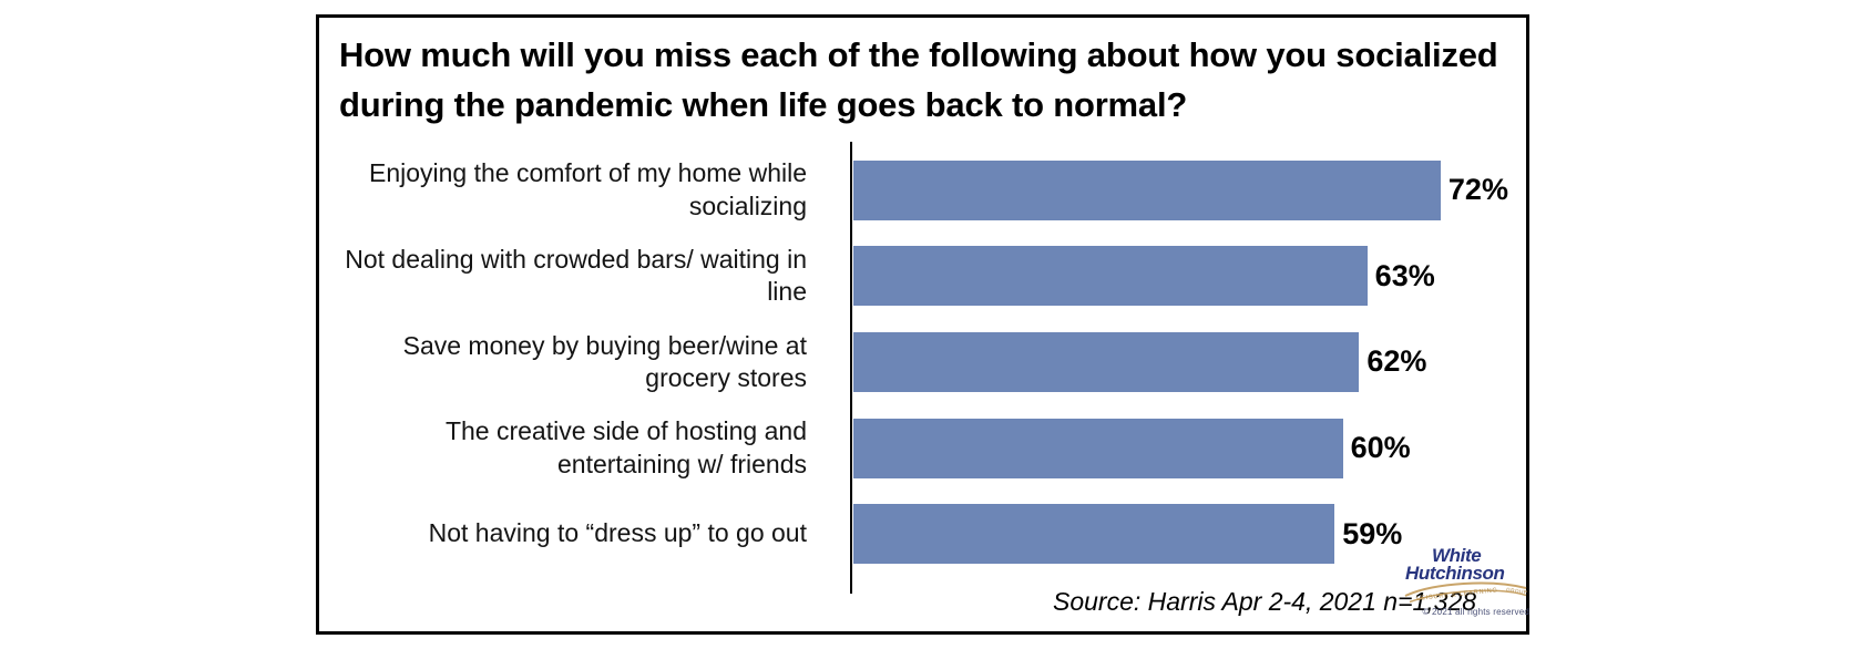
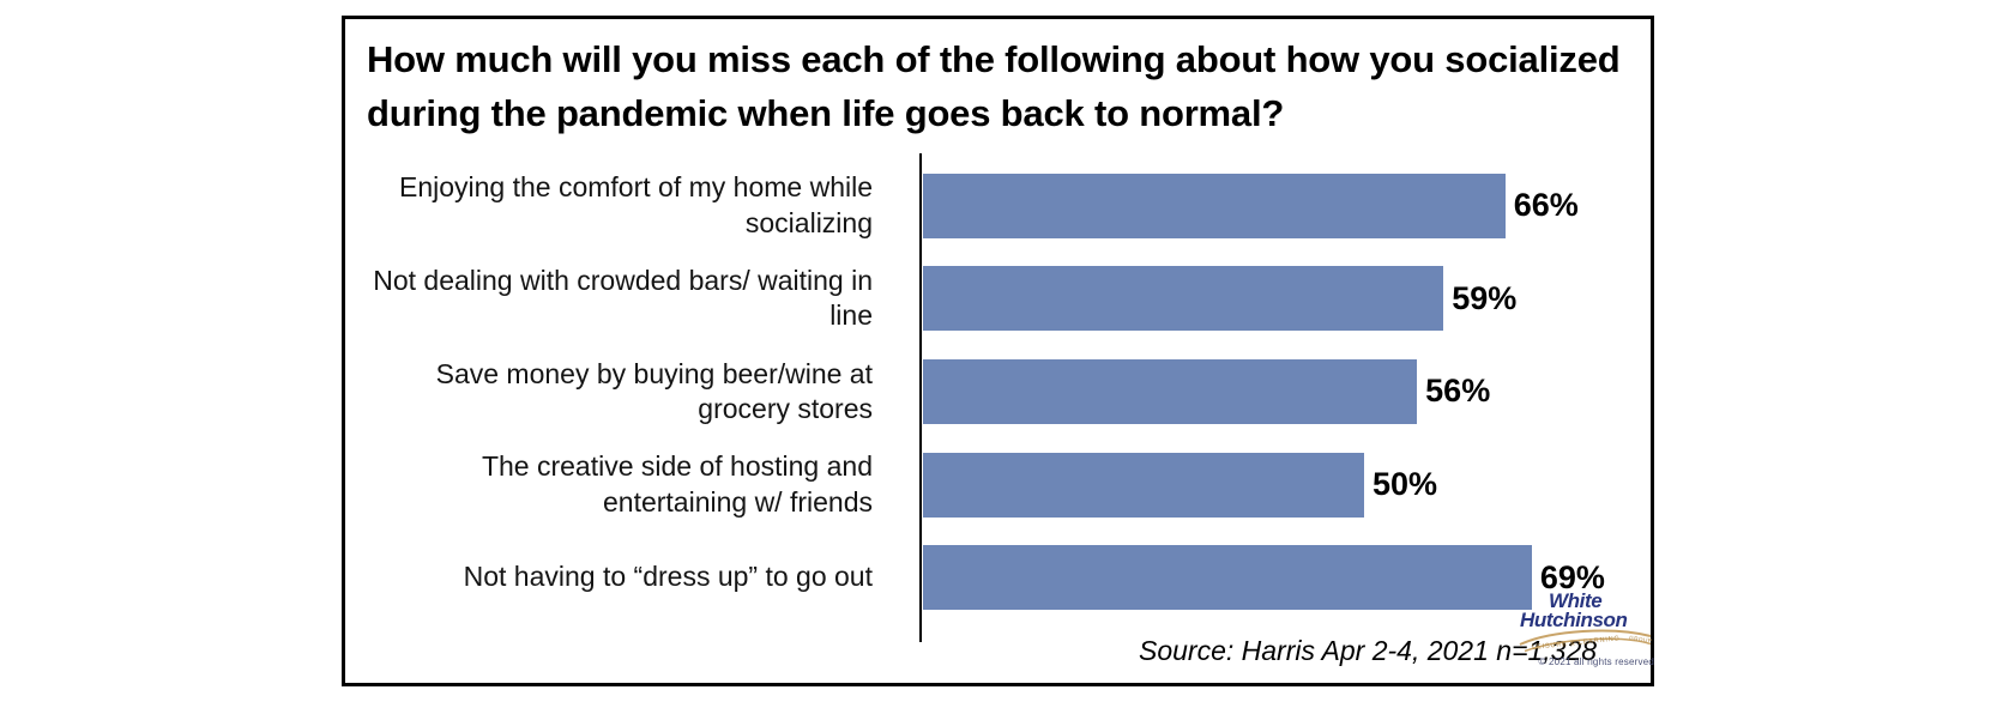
Enjoying the comfort of my home while socializing: 72% -> 66%
Not dealing with crowded bars/ waiting in line: 63% -> 59%
Save money by buying beer/wine at grocery stores: 62% -> 56%
The creative side of hosting and entertaining w/ friends: 60% -> 50%
Not having to “dress up” to go out: 59% -> 69%
